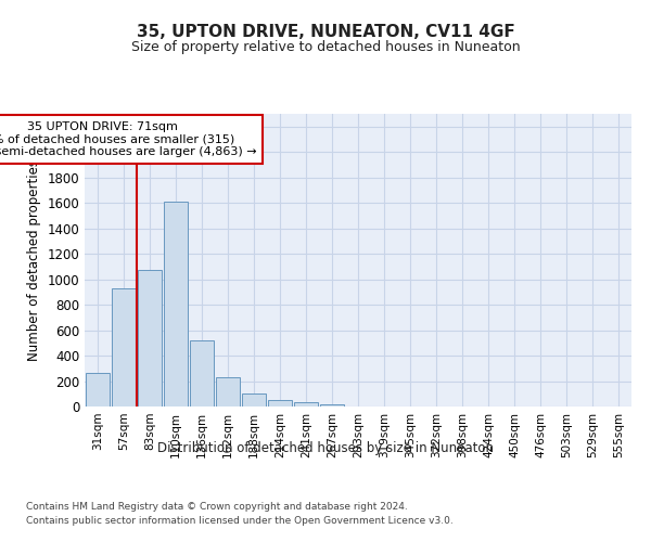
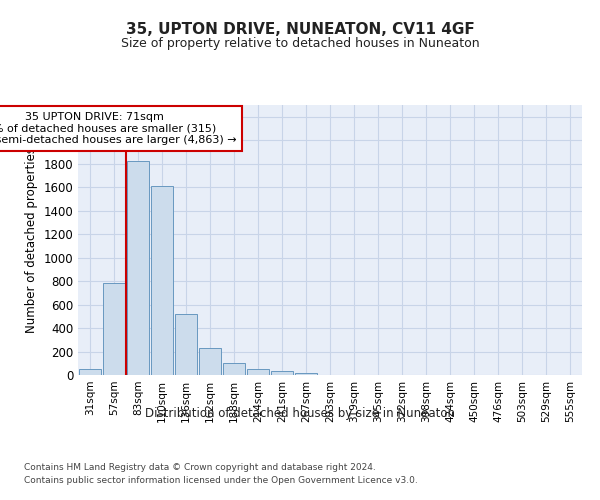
31sqm: 260 -> 50
57sqm: 930 -> 780
83sqm: 1070 -> 1820
